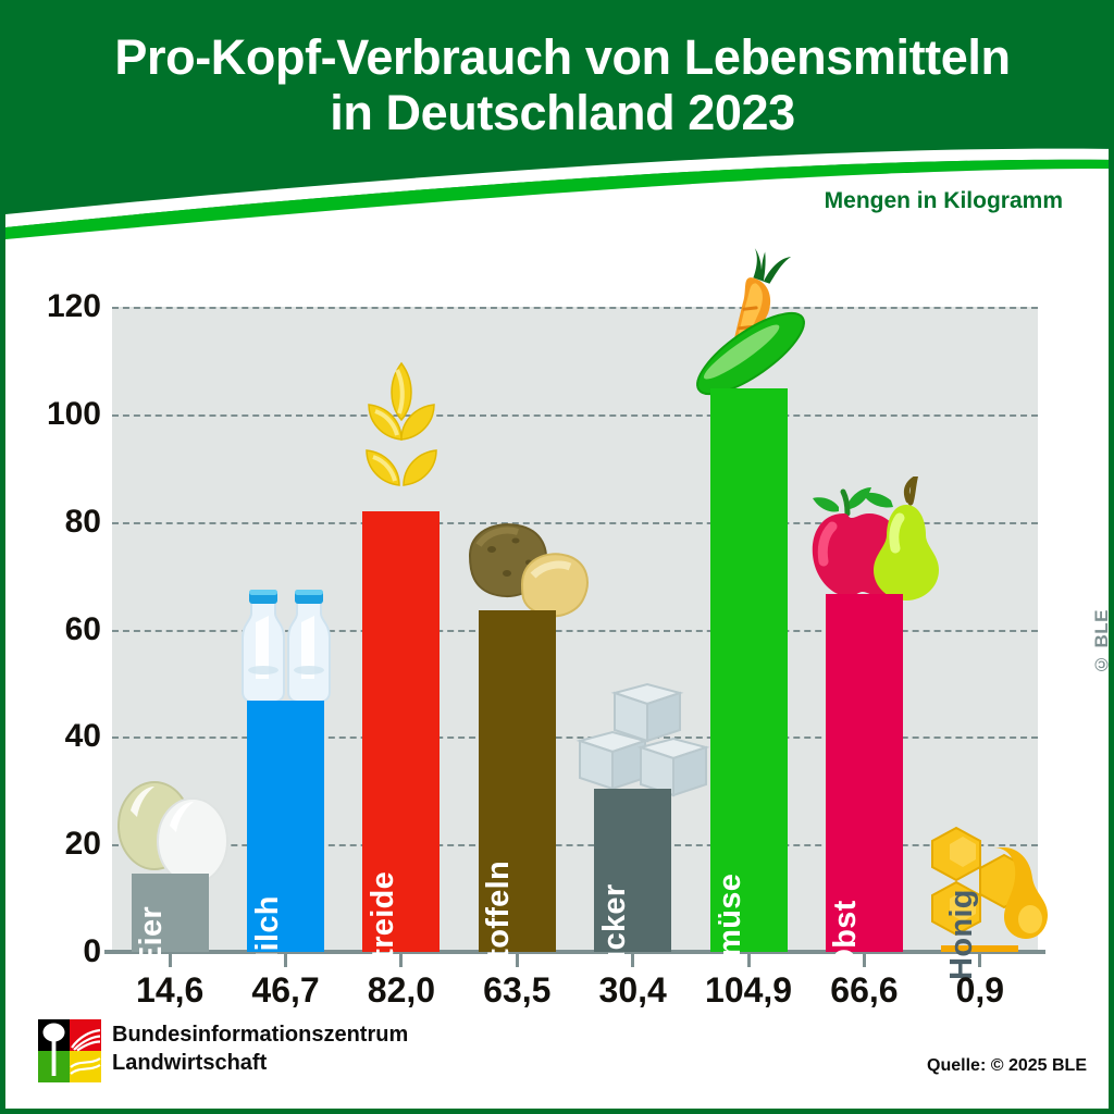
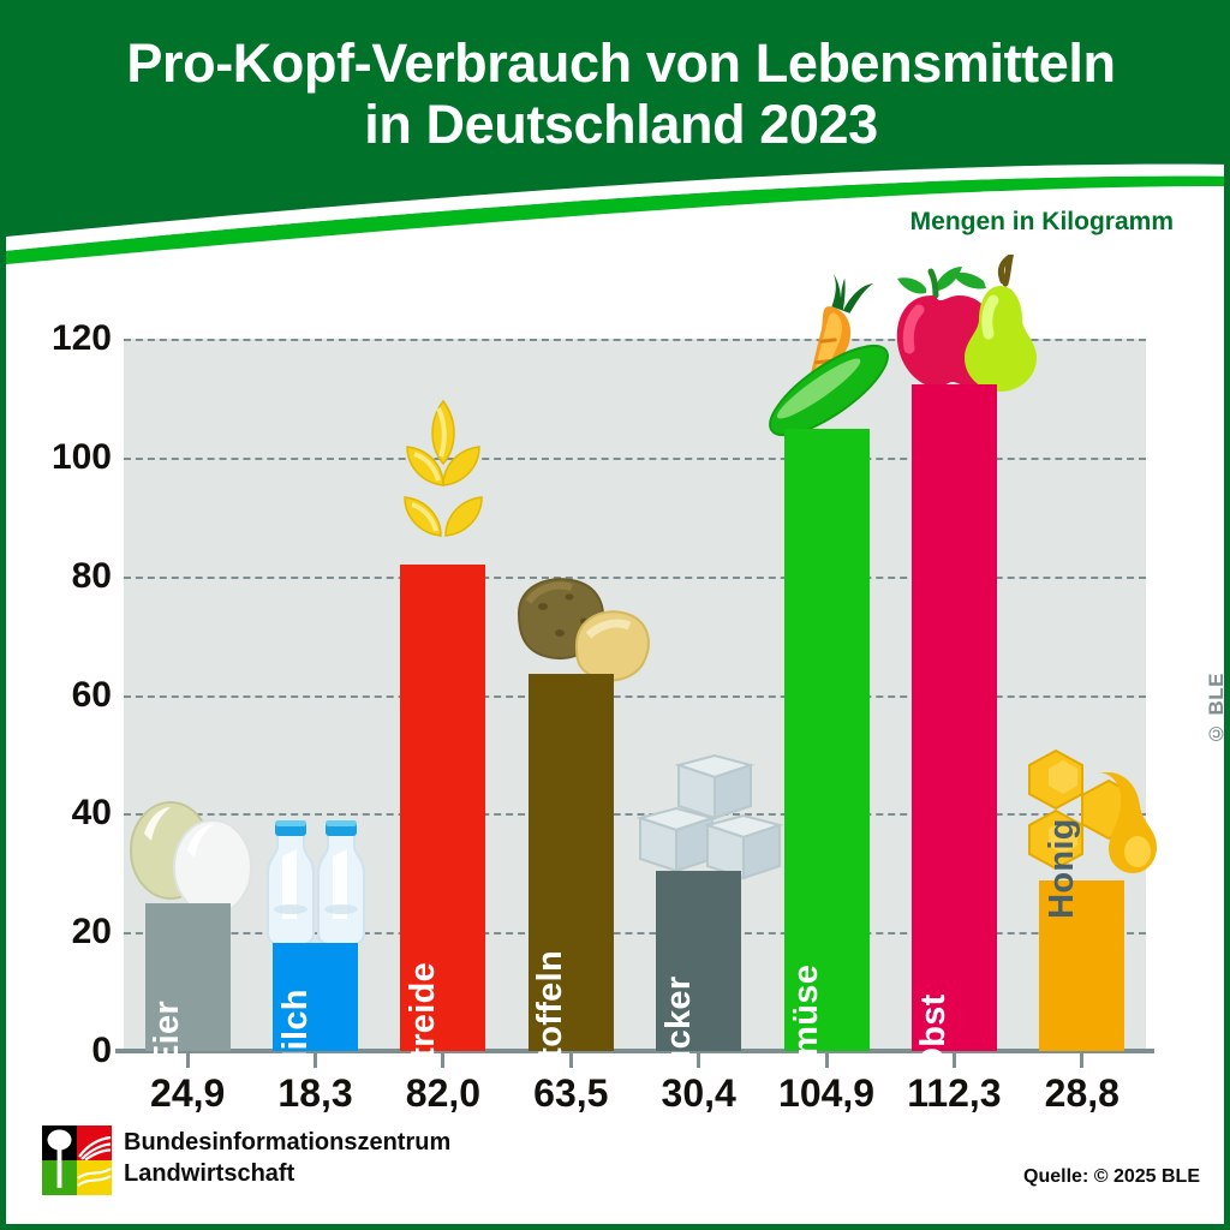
Eier: 14,6 -> 24,9
Milch: 46,7 -> 18,3
Obst: 66,6 -> 112,3
Honig: 0,9 -> 28,8
